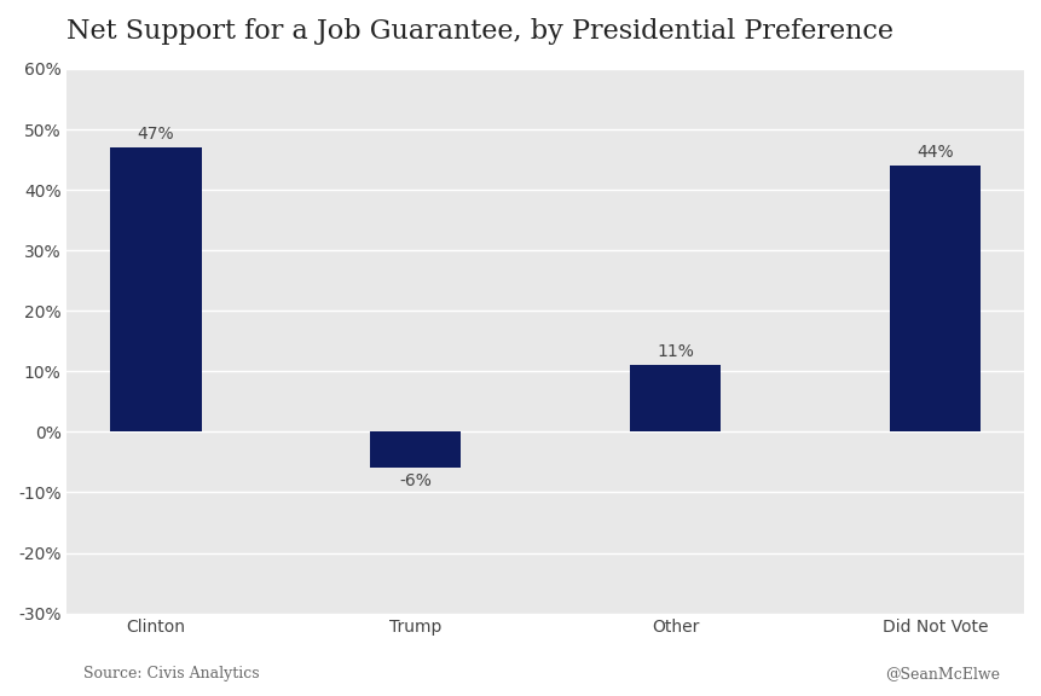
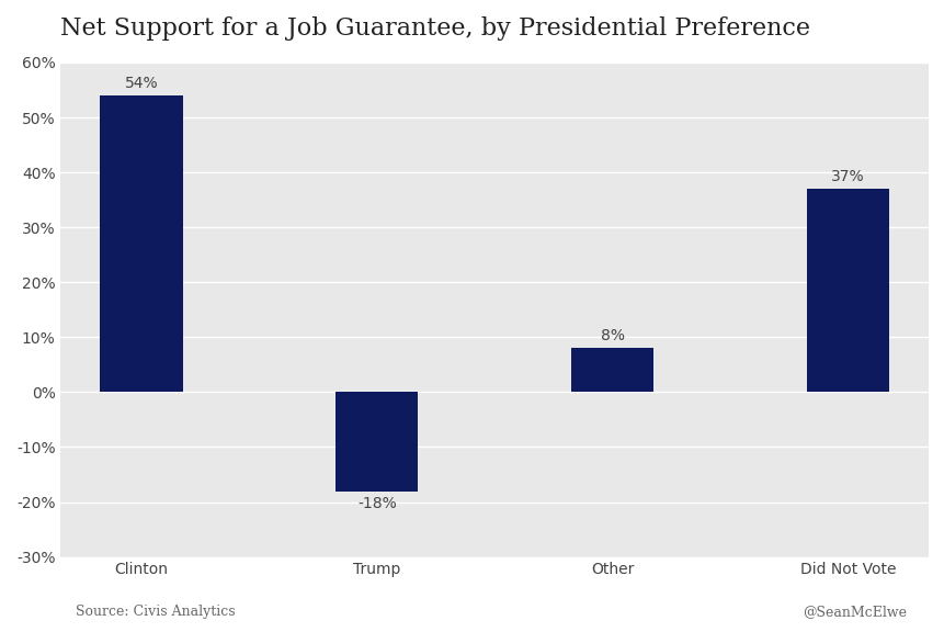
Clinton: 47% -> 54%
Trump: -6% -> -18%
Other: 11% -> 8%
Did Not Vote: 44% -> 37%
